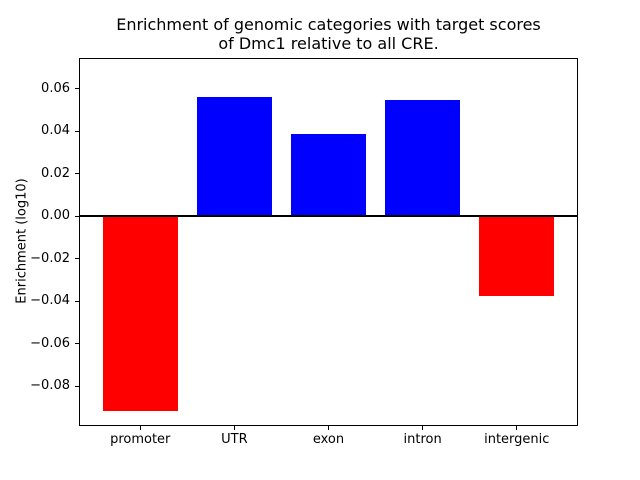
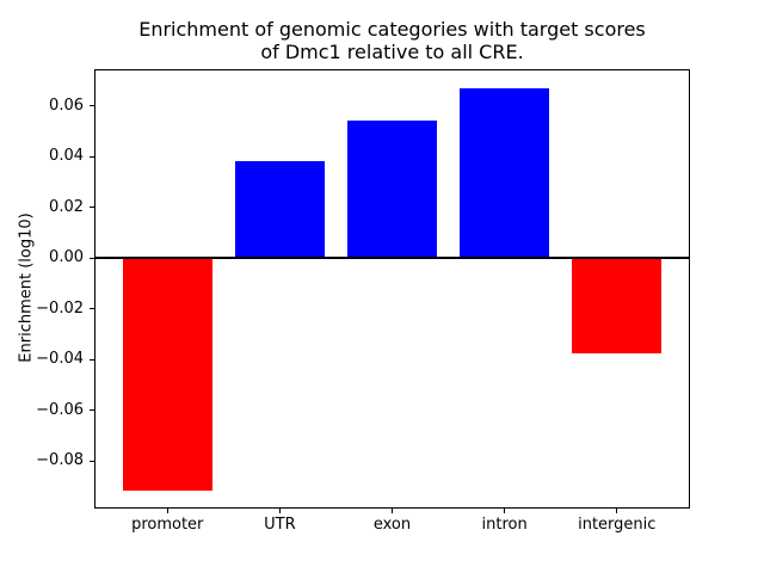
UTR: 0.056 -> 0.038
exon: 0.039 -> 0.054
intron: 0.055 -> 0.067
